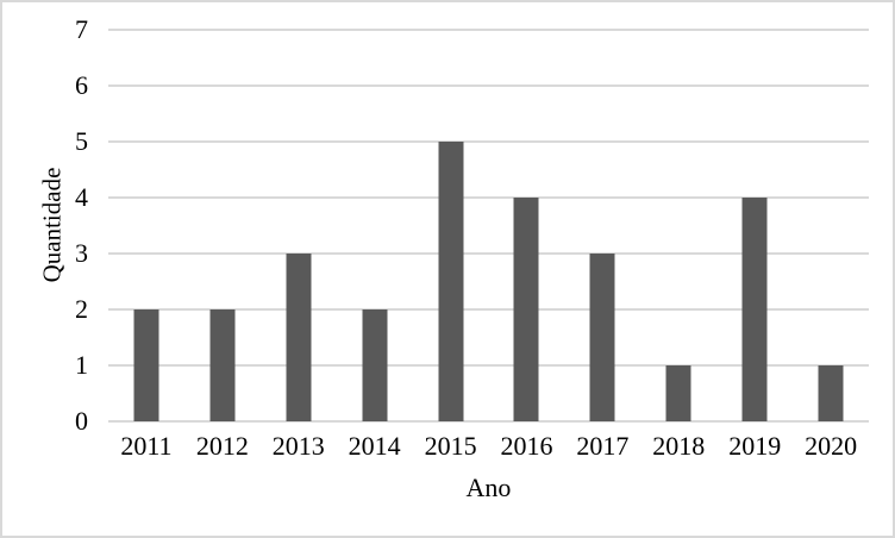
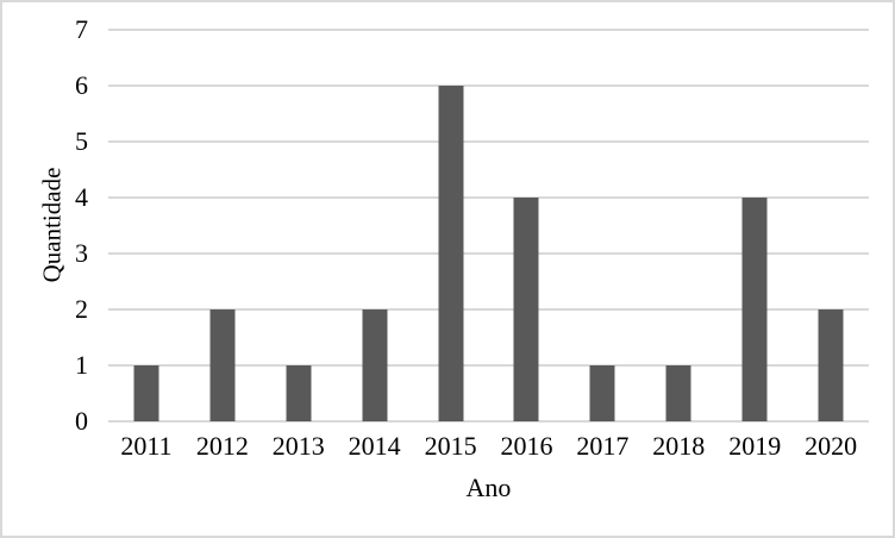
2011: 2 -> 1
2013: 3 -> 1
2015: 5 -> 6
2017: 3 -> 1
2020: 1 -> 2
